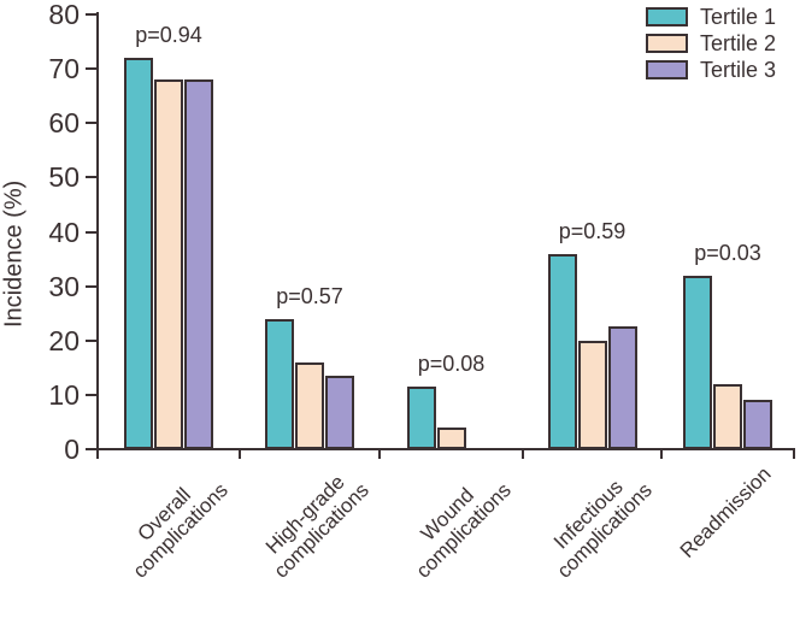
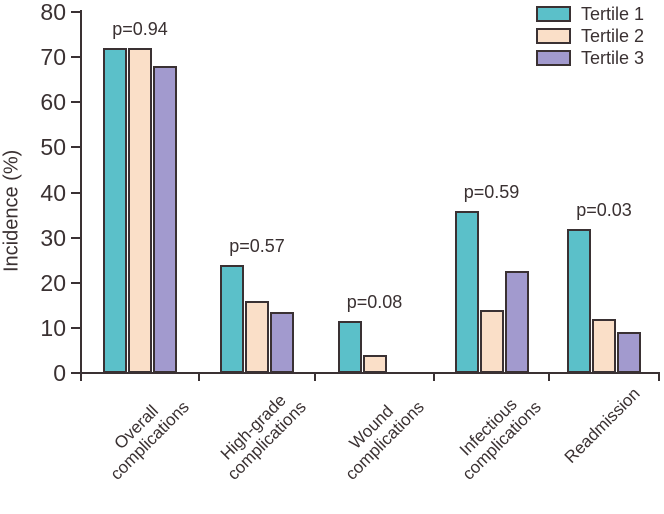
Tertile 2/Overall complications: 68 -> 72
Tertile 2/Infectious complications: 20 -> 14
